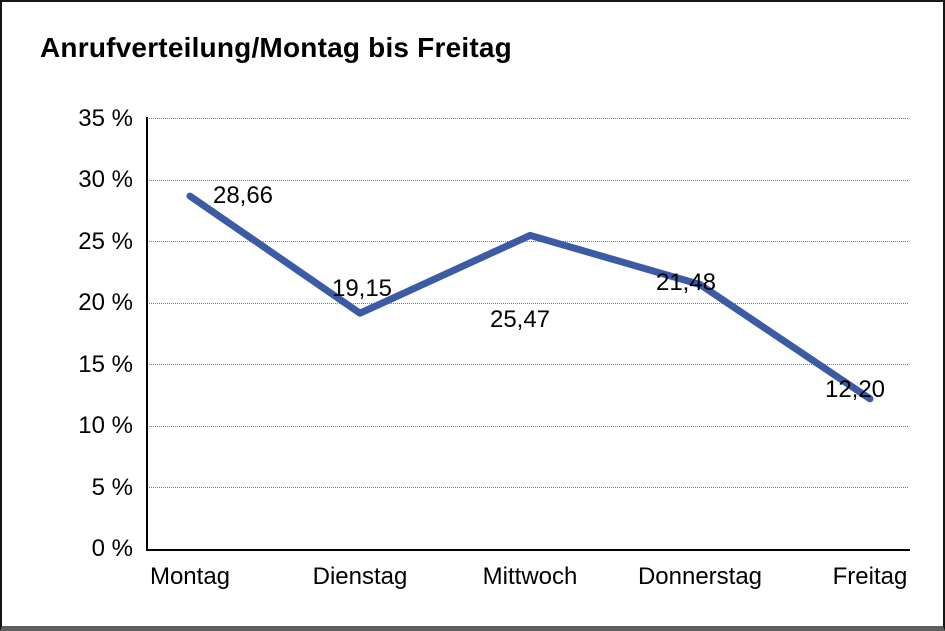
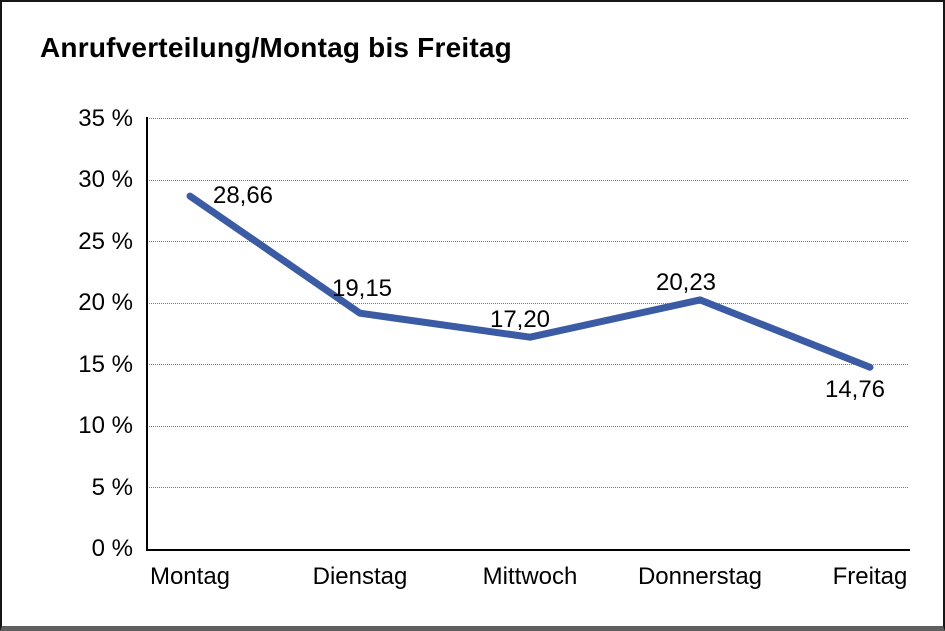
Mittwoch: 25,47 -> 17,20
Donnerstag: 21,48 -> 20,23
Freitag: 12,20 -> 14,76
